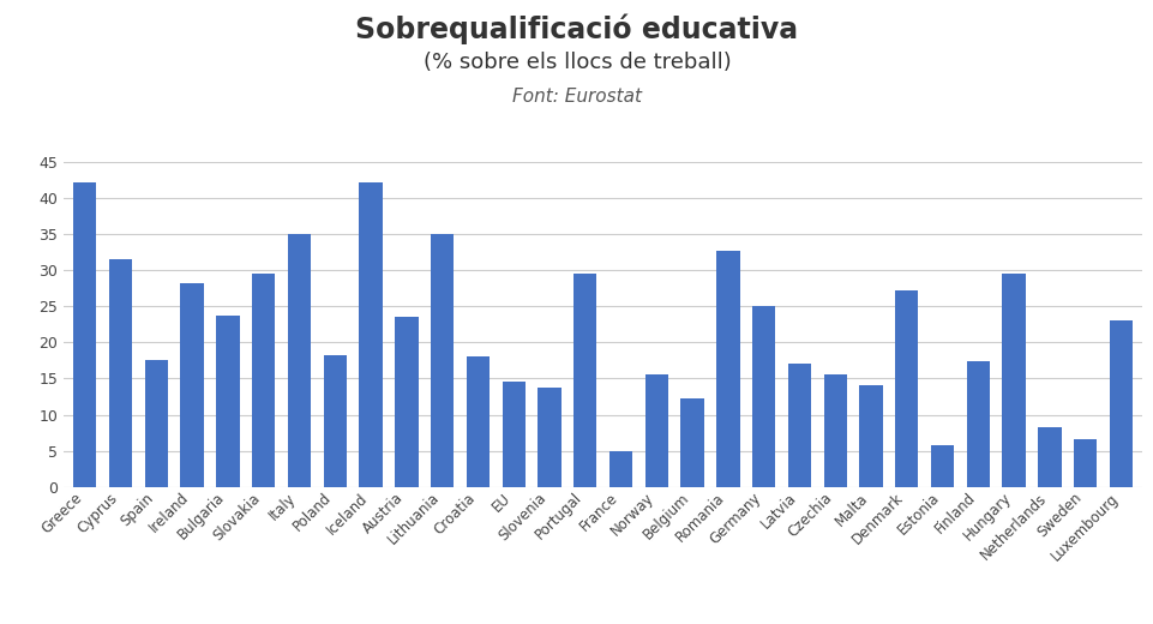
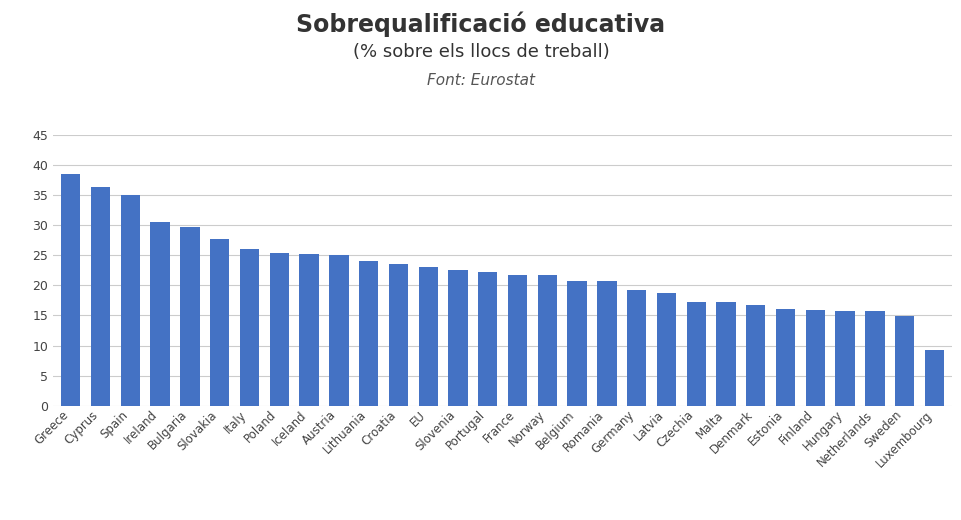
Greece: 42.2 -> 38.5
Cyprus: 31.6 -> 36.4
Spain: 17.6 -> 35.1
Ireland: 28.2 -> 30.5
Bulgaria: 23.8 -> 29.7
Slovakia: 29.6 -> 27.8
Italy: 35.0 -> 26.0
Poland: 18.2 -> 25.4
Iceland: 42.2 -> 25.2
Austria: 23.6 -> 25.0
Lithuania: 35.0 -> 24.1
Croatia: 18.0 -> 23.6
EU: 14.6 -> 23.1
Slovenia: 13.8 -> 22.5
Portugal: 29.6 -> 22.2
France: 5.0 -> 21.8
Norway: 15.6 -> 21.7
Belgium: 12.2 -> 20.8
Romania: 32.8 -> 20.7
Germany: 25.0 -> 19.2
Latvia: 17.0 -> 18.8
Czechia: 15.6 -> 17.3
Malta: 14.0 -> 17.2
Denmark: 27.2 -> 16.8
Estonia: 5.8 -> 16.0
Finland: 17.4 -> 15.9
Hungary: 29.6 -> 15.8
Netherlands: 8.2 -> 15.7
Sweden: 6.6 -> 14.9
Luxembourg: 23.0 -> 9.2
